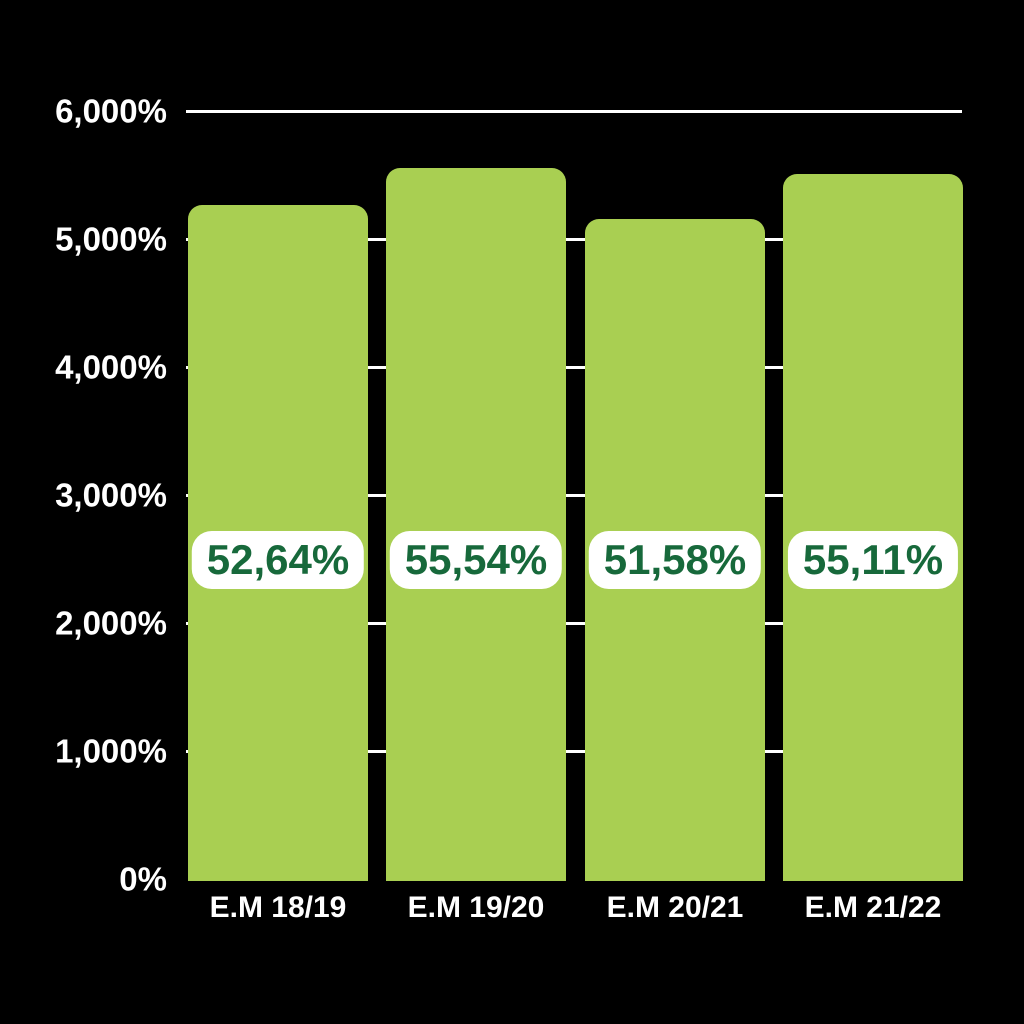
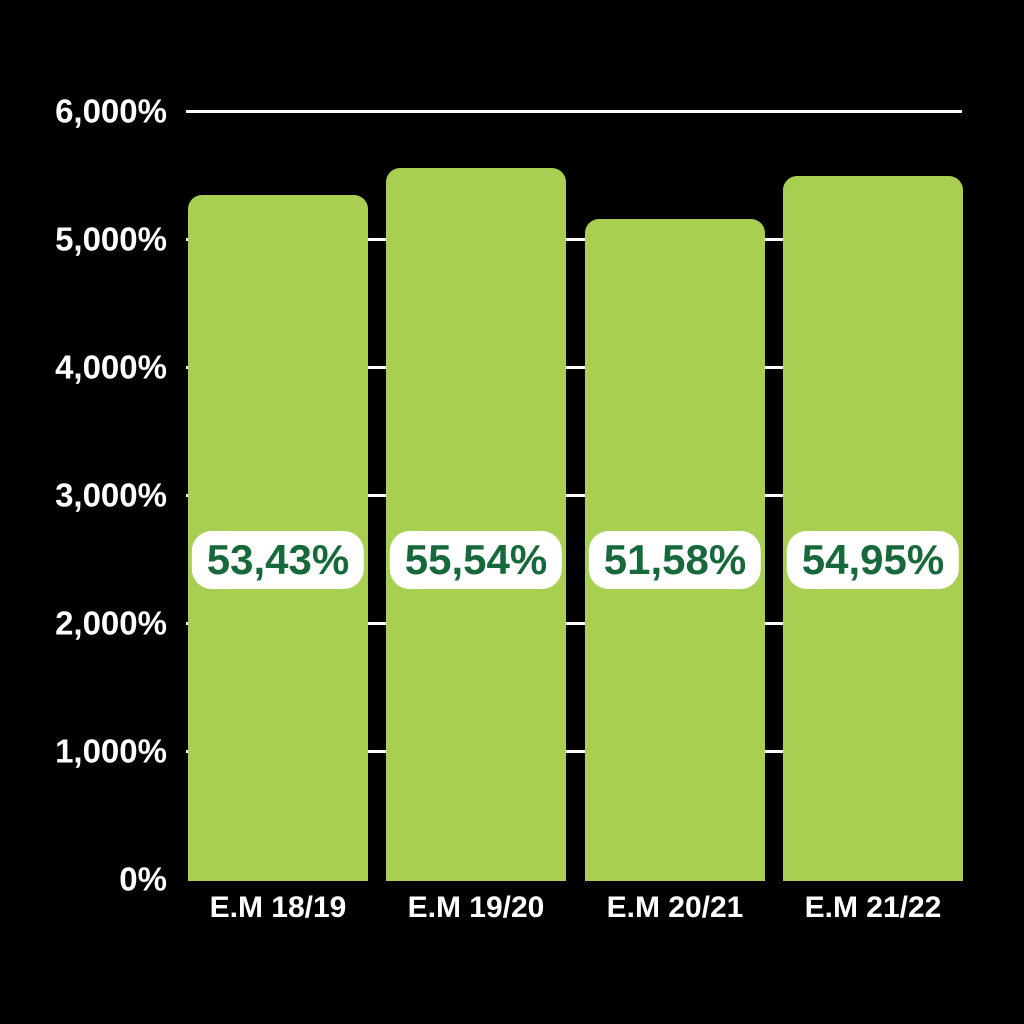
E.M 18/19: 52,64% -> 53,43%
E.M 21/22: 55,11% -> 54,95%
